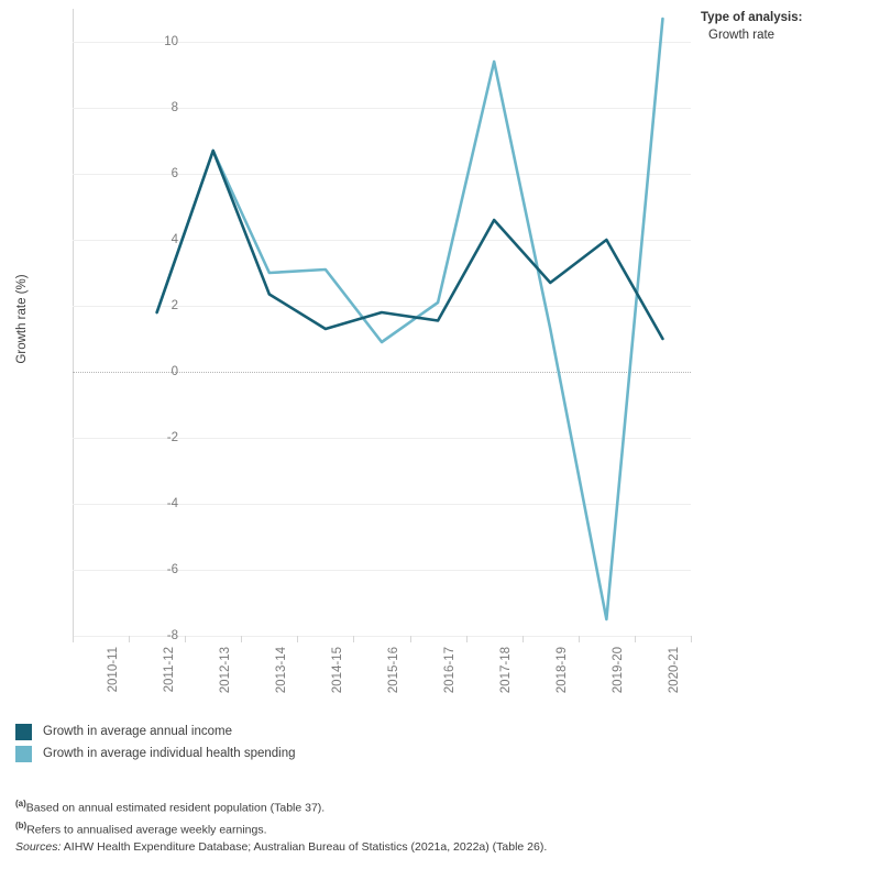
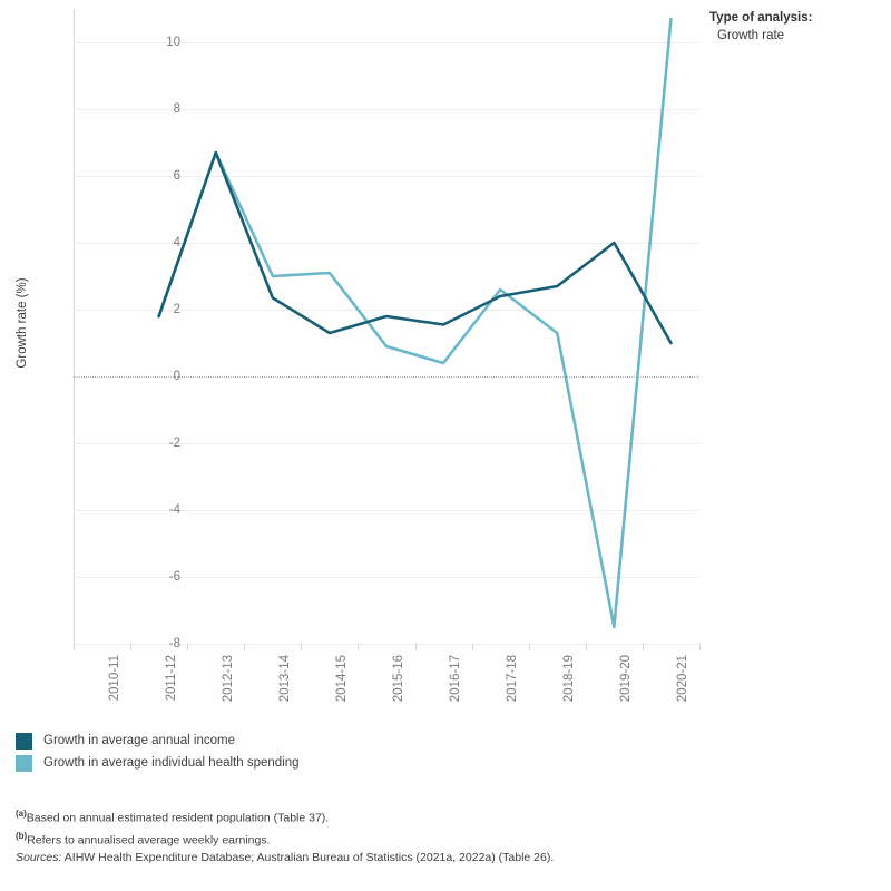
Growth in average individual health spending/2016-17: 2.1 -> 0.4
Growth in average annual income/2017-18: 4.6 -> 2.4
Growth in average individual health spending/2017-18: 9.4 -> 2.6
